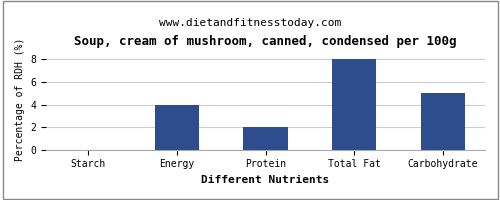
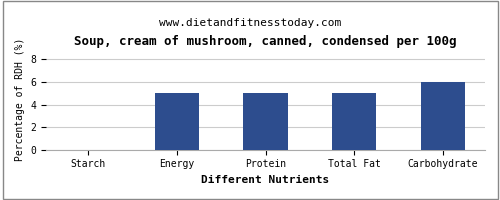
Energy: 4 -> 5
Protein: 2 -> 5
Total Fat: 8 -> 5
Carbohydrate: 5 -> 6
